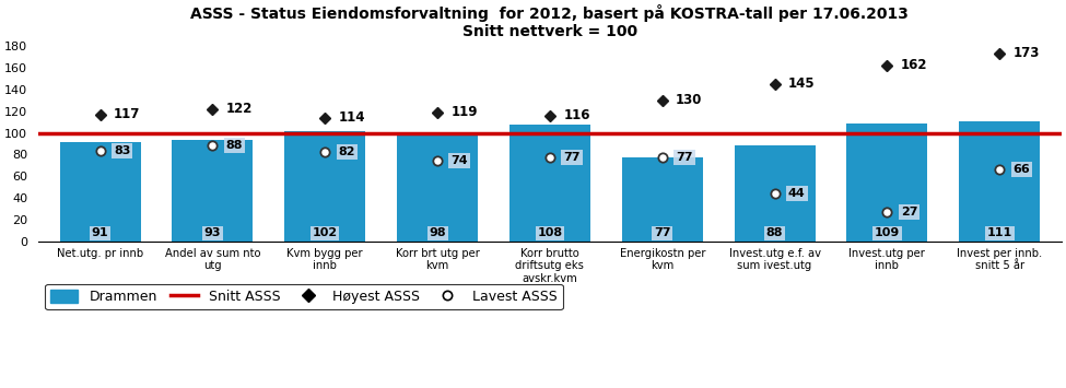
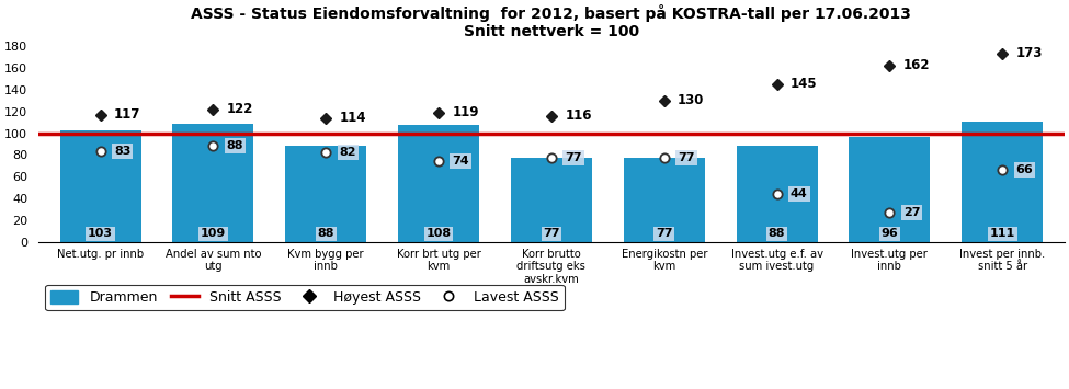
Net.utg. pr innb: 91 -> 103
Andel av sum nto utg: 93 -> 109
Kvm bygg per innb: 102 -> 88
Korr brt utg per kvm: 98 -> 108
Korr brutto driftsutg eks avskr.kvm: 108 -> 77
Invest.utg per innb: 109 -> 96
